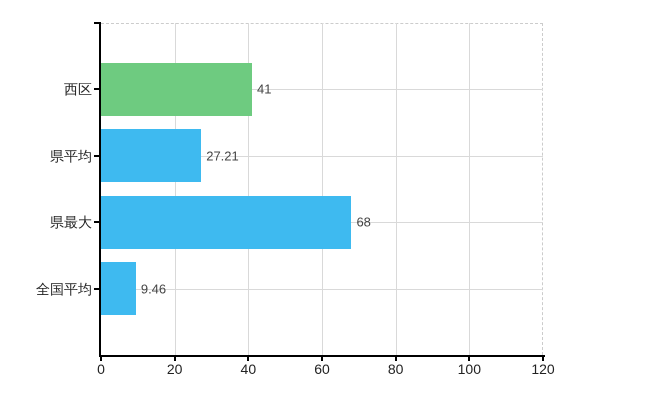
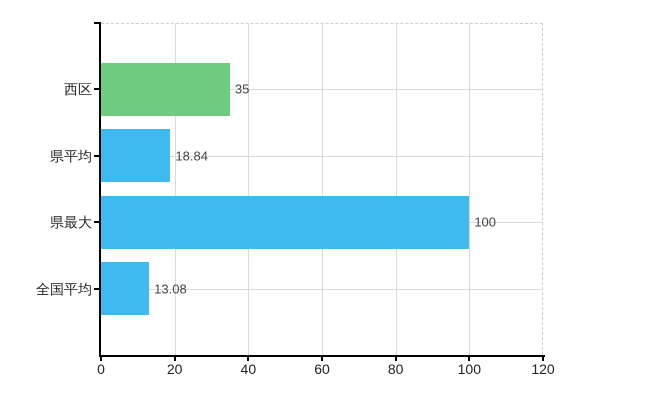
西区: 41 -> 35
県平均: 27.21 -> 18.84
県最大: 68 -> 100
全国平均: 9.46 -> 13.08
